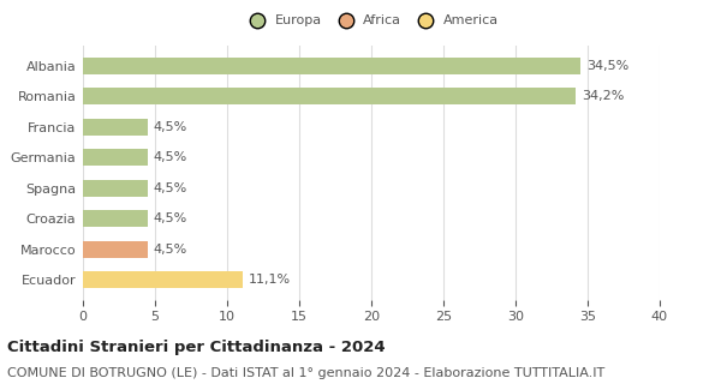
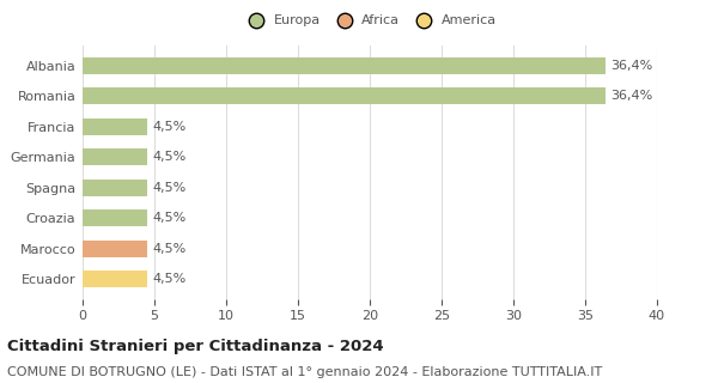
Albania: 34,5% -> 36,4%
Romania: 34,2% -> 36,4%
Ecuador: 11,1% -> 4,5%
